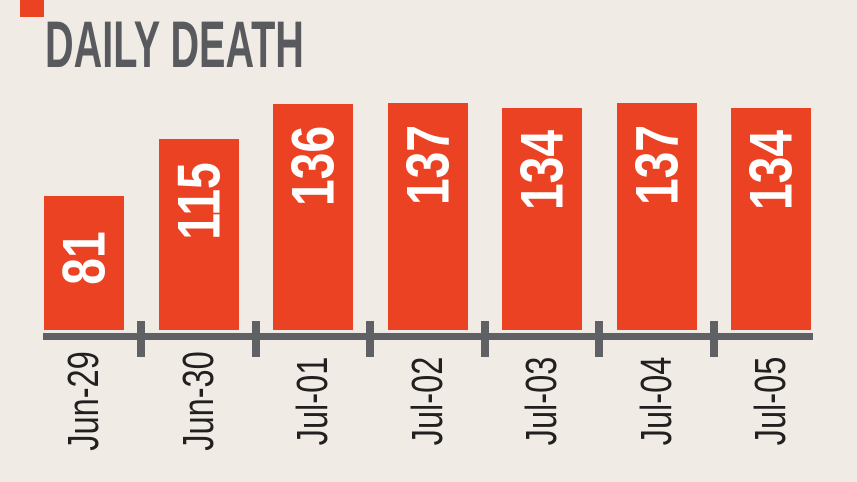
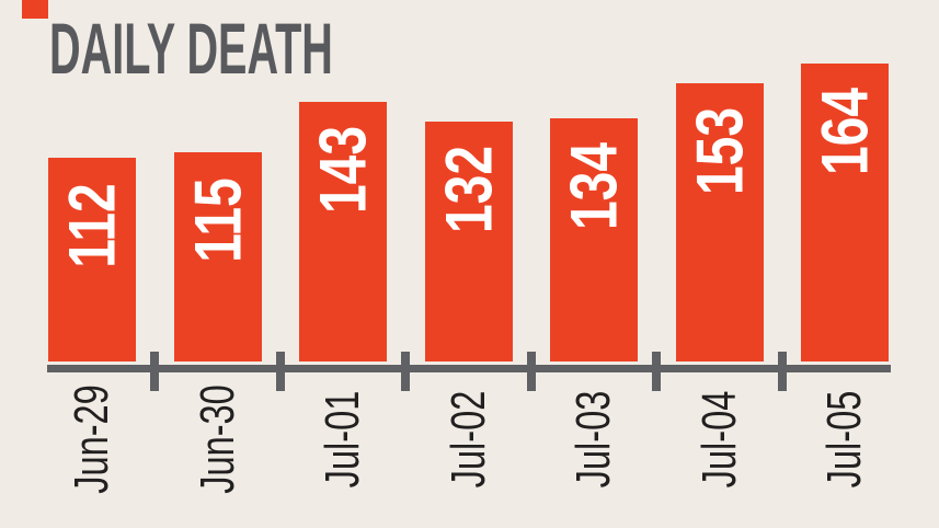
Jun-29: 81 -> 112
Jul-01: 136 -> 143
Jul-02: 137 -> 132
Jul-04: 137 -> 153
Jul-05: 134 -> 164
